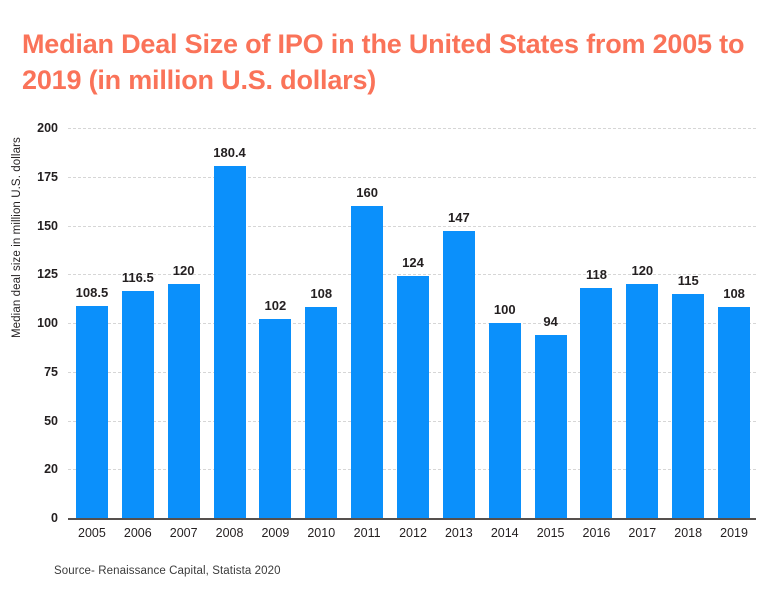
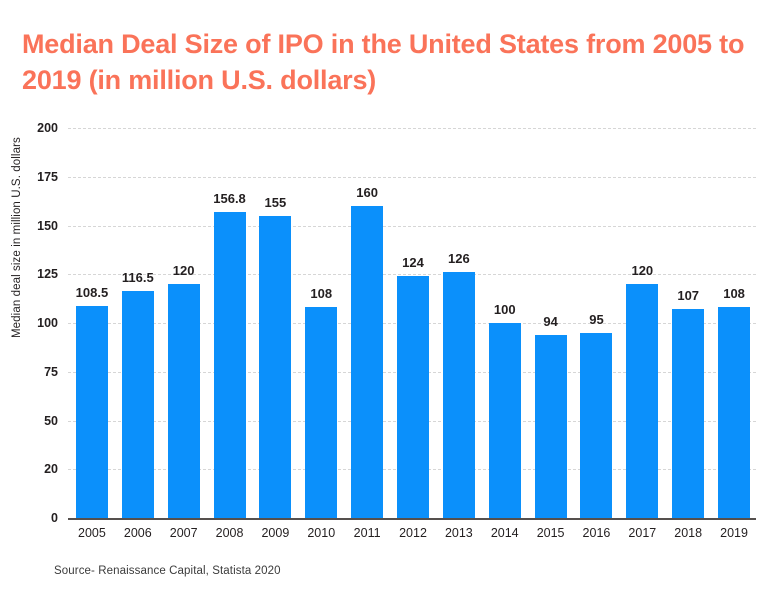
2008: 180.4 -> 156.8
2009: 102 -> 155
2013: 147 -> 126
2016: 118 -> 95
2018: 115 -> 107
